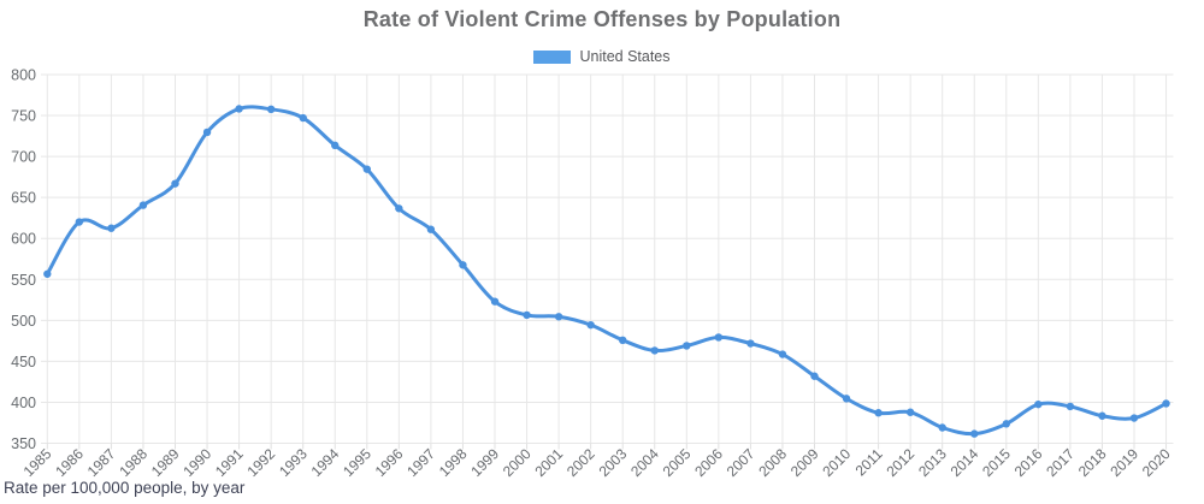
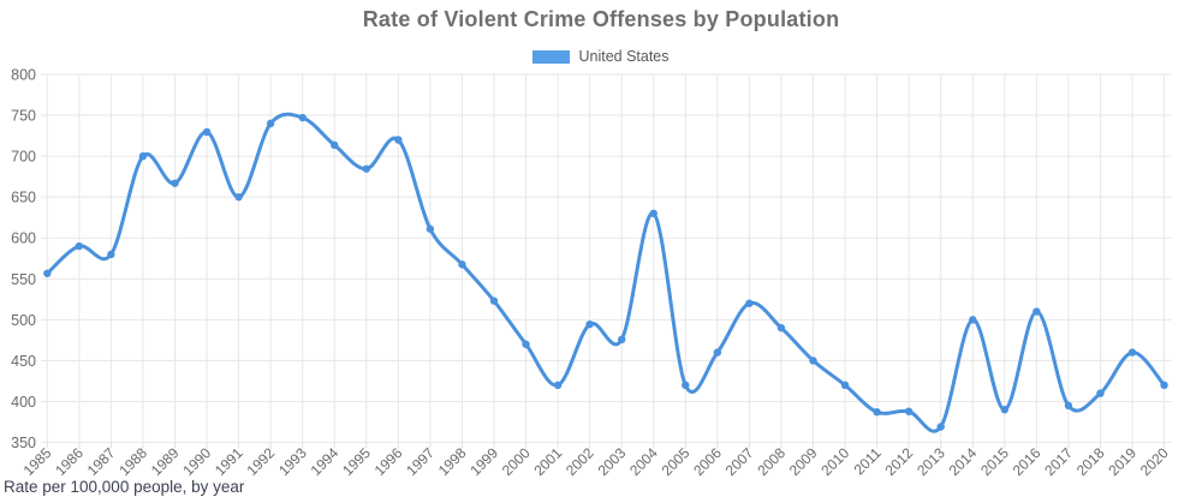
1986: 620 -> 590
1987: 610 -> 580
1988: 640 -> 700
1991: 760 -> 650
1992: 760 -> 740
1996: 640 -> 720
2000: 510 -> 470
2001: 500 -> 420
2004: 460 -> 630
2005: 470 -> 420
2006: 480 -> 460
2007: 470 -> 520
2008: 460 -> 490
2009: 430 -> 450
2010: 400 -> 420
2014: 360 -> 500
2015: 370 -> 390
2016: 400 -> 510
2018: 380 -> 410
2019: 380 -> 460
2020: 400 -> 420
